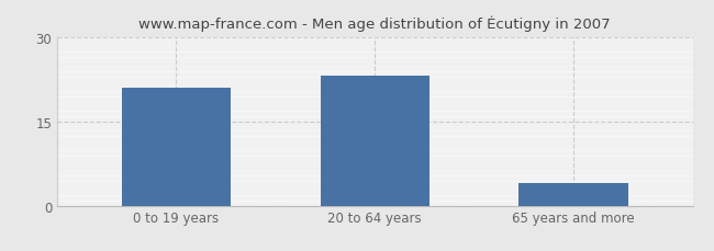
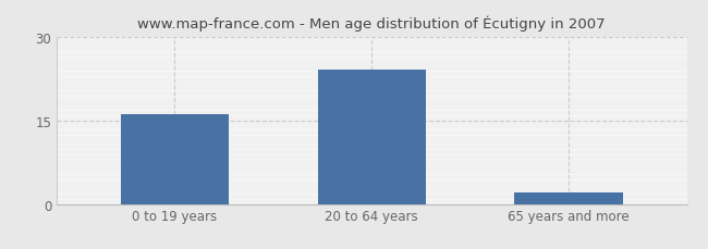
0 to 19 years: 21 -> 16
20 to 64 years: 23 -> 24
65 years and more: 4 -> 2
